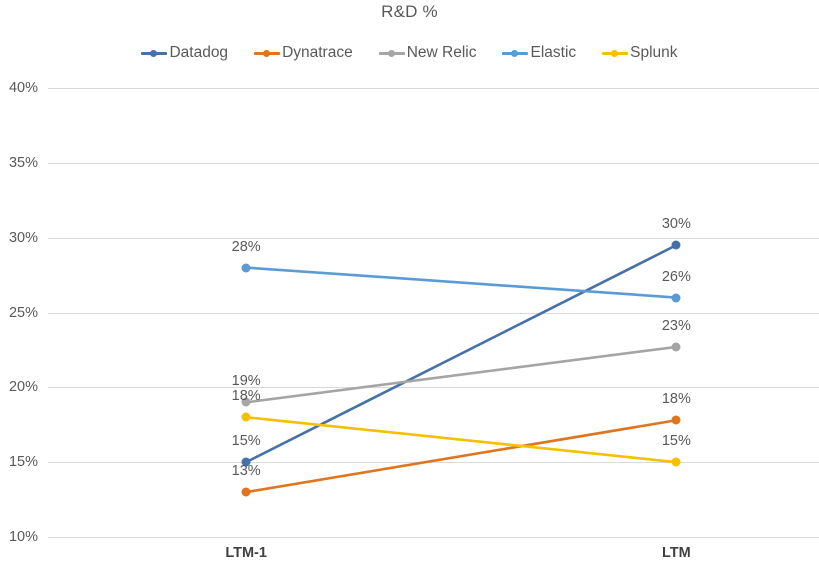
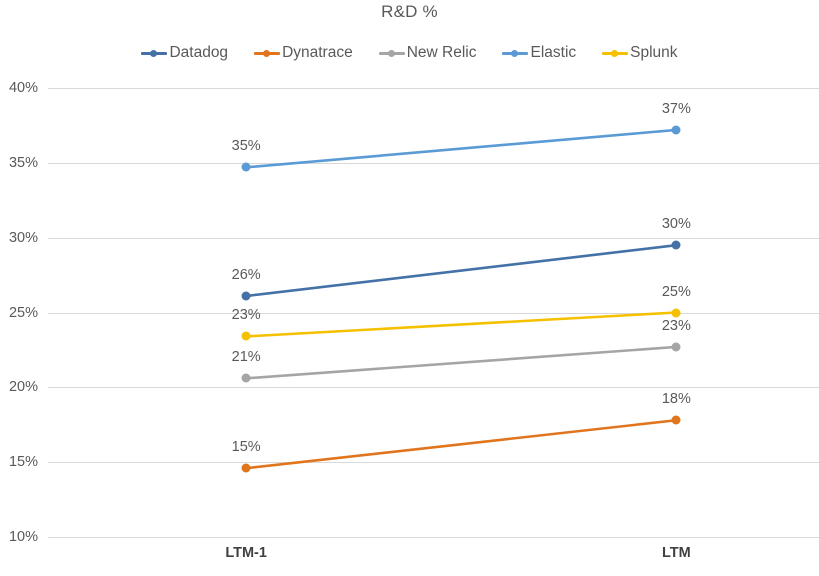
Datadog/LTM-1: 15% -> 26%
Dynatrace/LTM-1: 13% -> 15%
New Relic/LTM-1: 19% -> 21%
Elastic/LTM-1: 28% -> 35%
Splunk/LTM-1: 18% -> 23%
Elastic/LTM: 26% -> 37%
Splunk/LTM: 15% -> 25%
